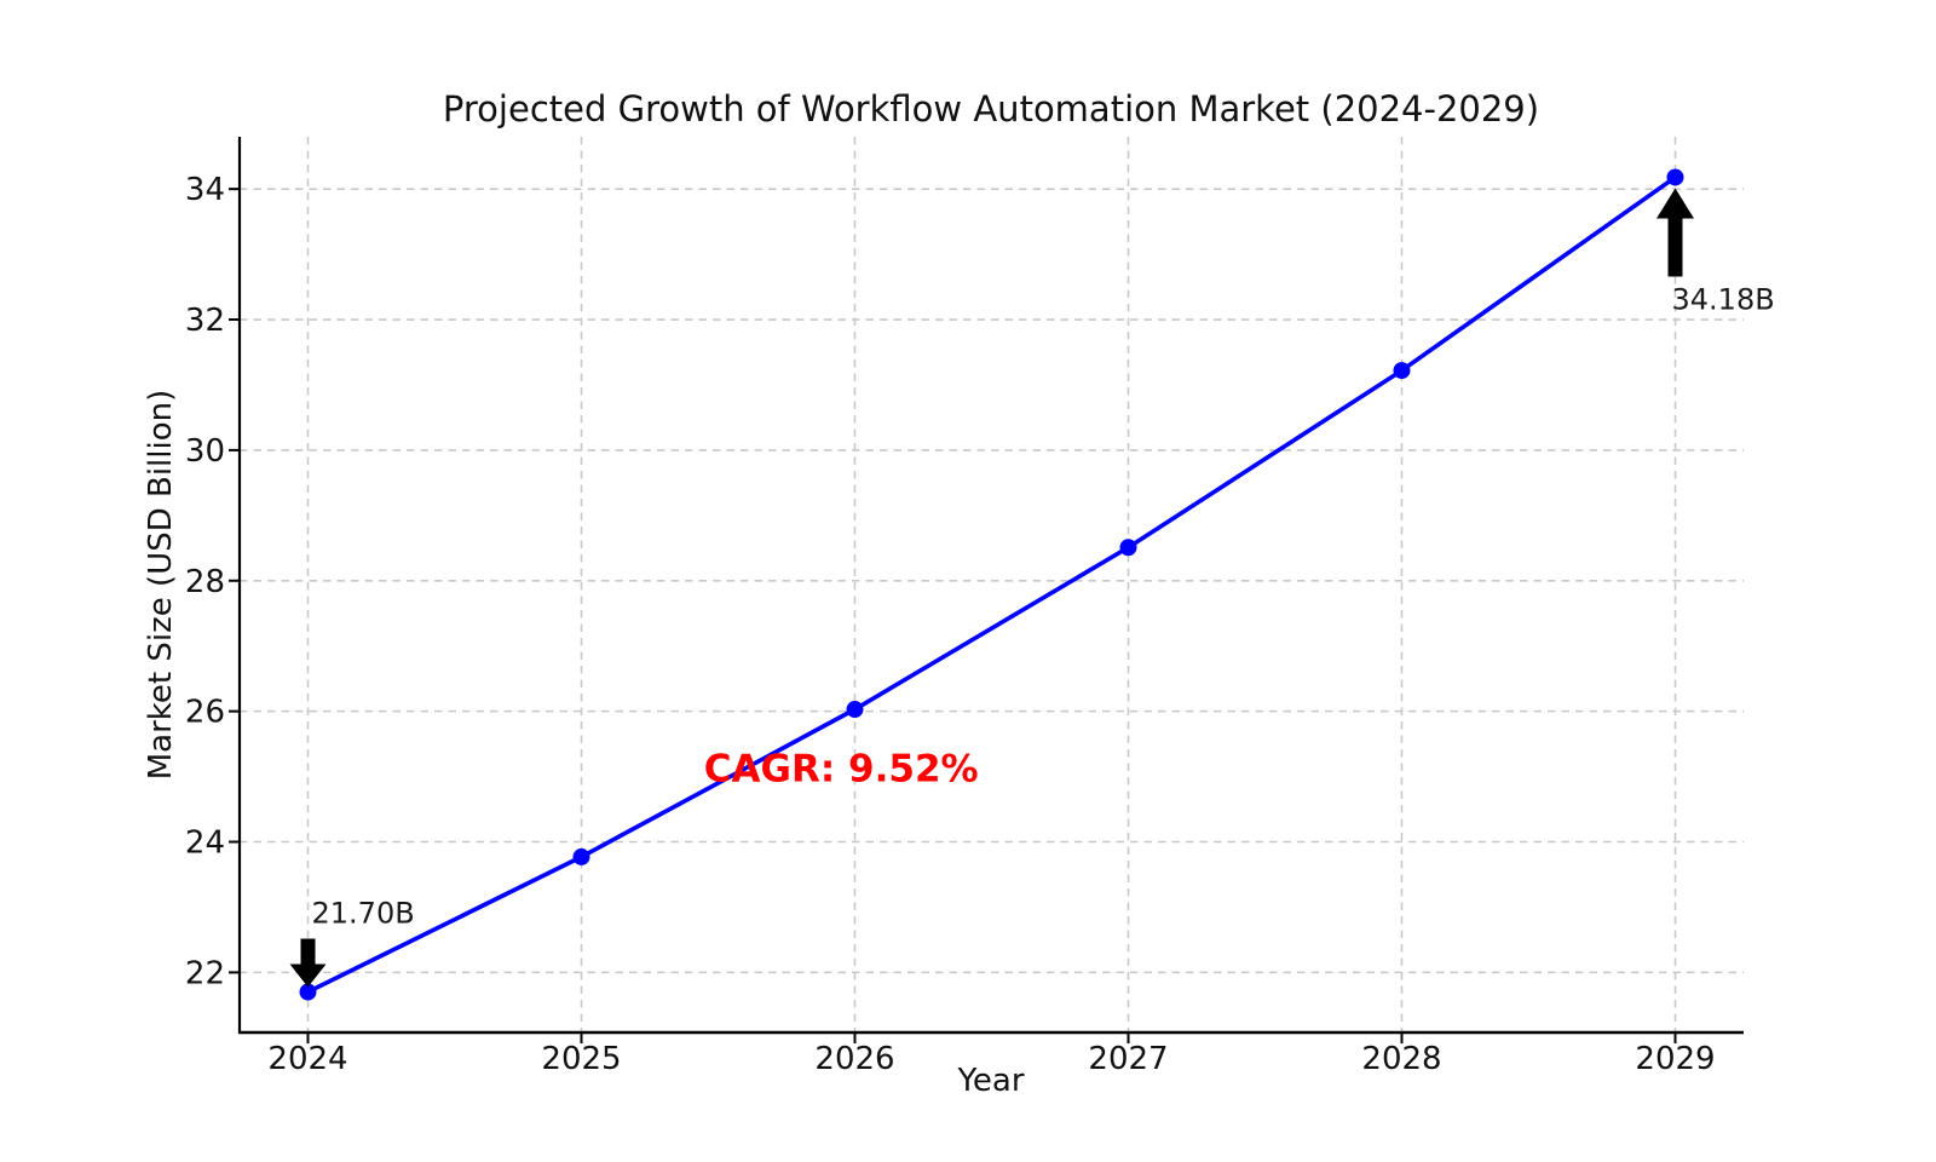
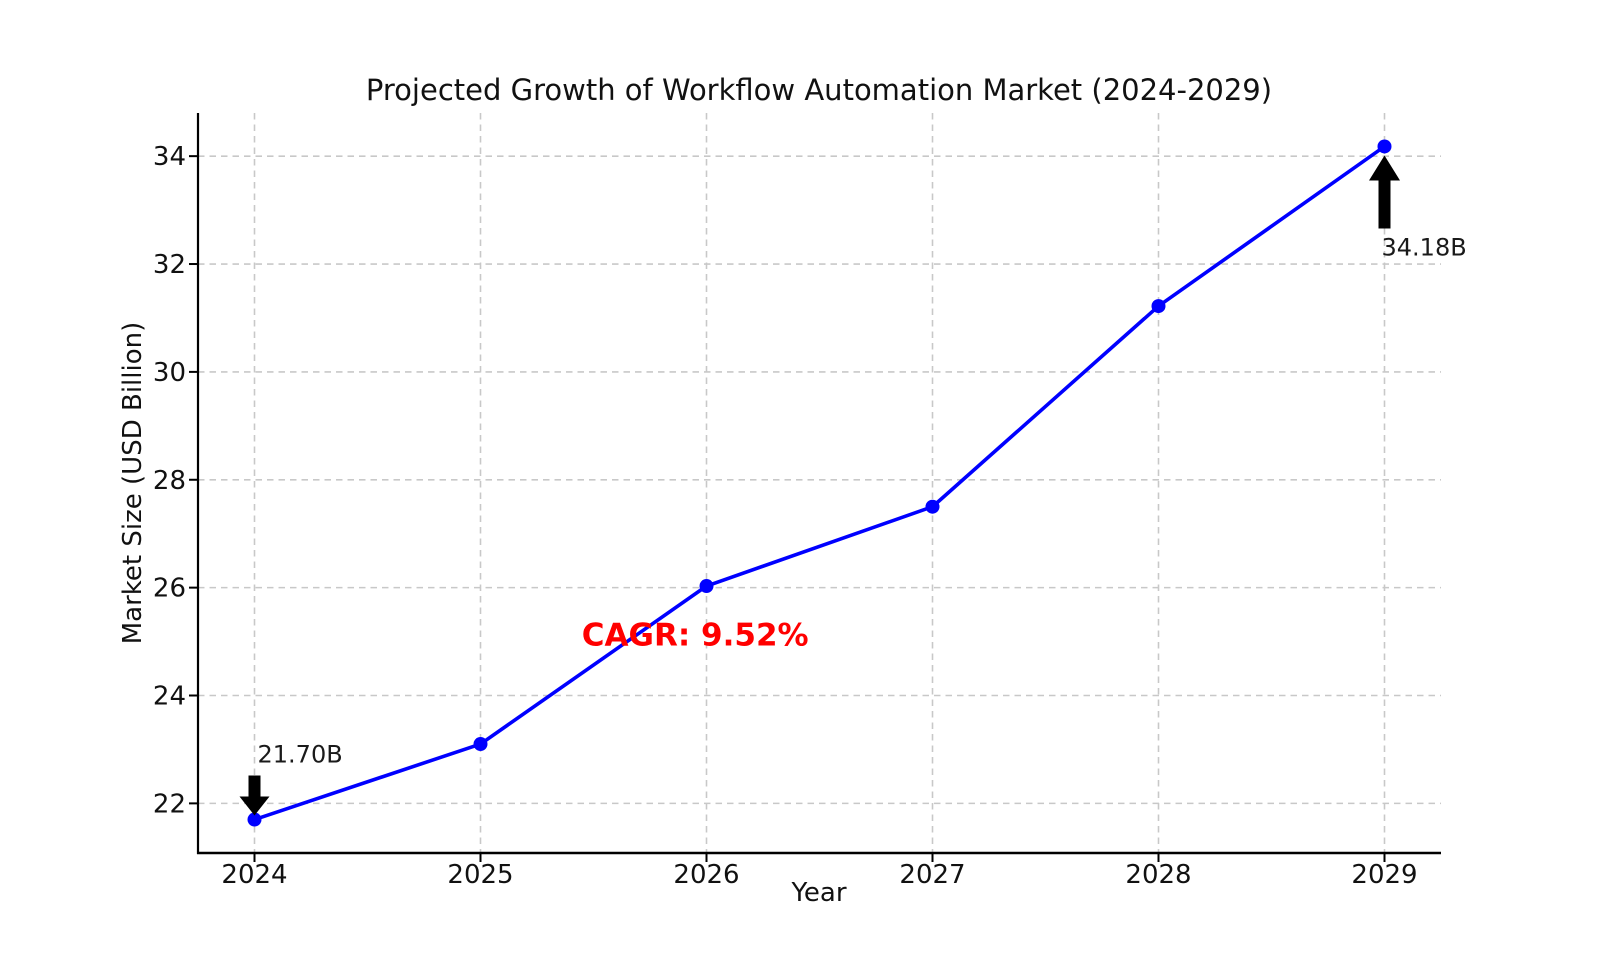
2025: 23.8 -> 23.1
2027: 28.5 -> 27.5
